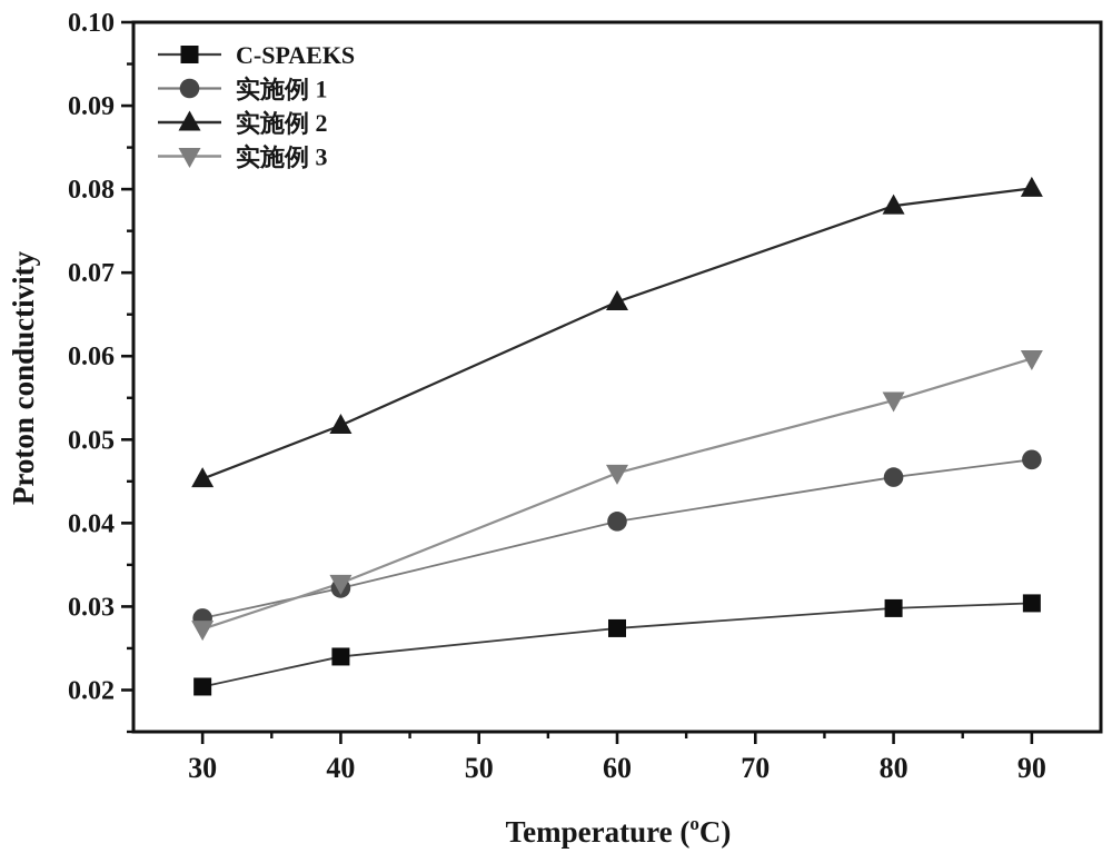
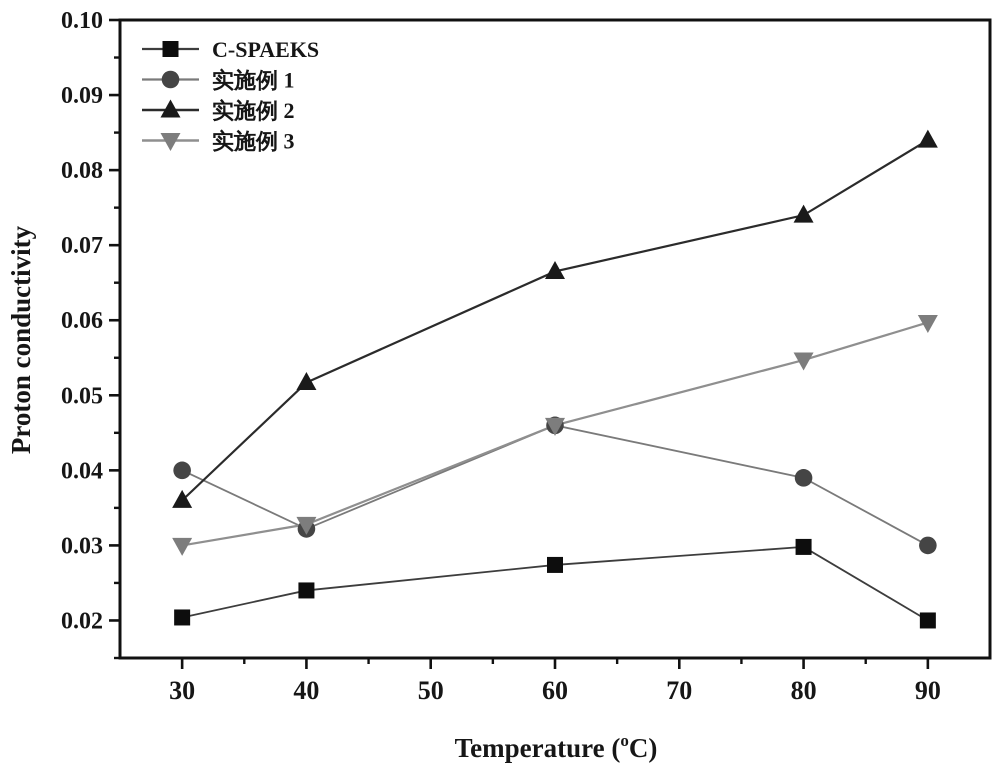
实施例 1/30: 0.029 -> 0.040
实施例 2/30: 0.045 -> 0.036
实施例 3/30: 0.027 -> 0.030
实施例 1/60: 0.040 -> 0.046
实施例 1/80: 0.045 -> 0.039
实施例 2/80: 0.078 -> 0.074
C-SPAEKS/90: 0.030 -> 0.020
实施例 1/90: 0.048 -> 0.030
实施例 2/90: 0.080 -> 0.084
